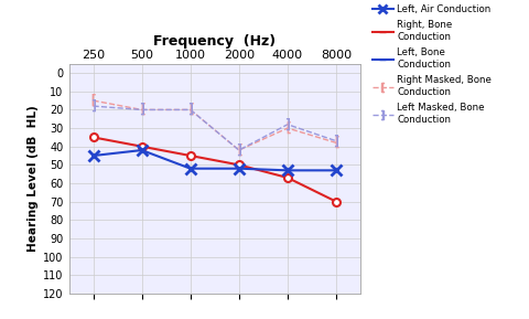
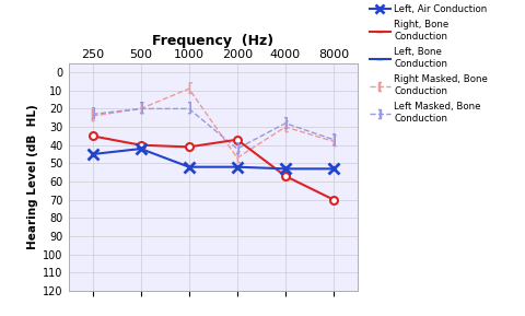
Right Masked, Bone Conduction/250: 15 -> 24
Left Masked, Bone Conduction/250: 18 -> 23
Right, Bone Conduction/1000: 45 -> 41
Right Masked, Bone Conduction/1000: 20 -> 9
Right, Bone Conduction/2000: 50 -> 37
Right Masked, Bone Conduction/2000: 42 -> 47
